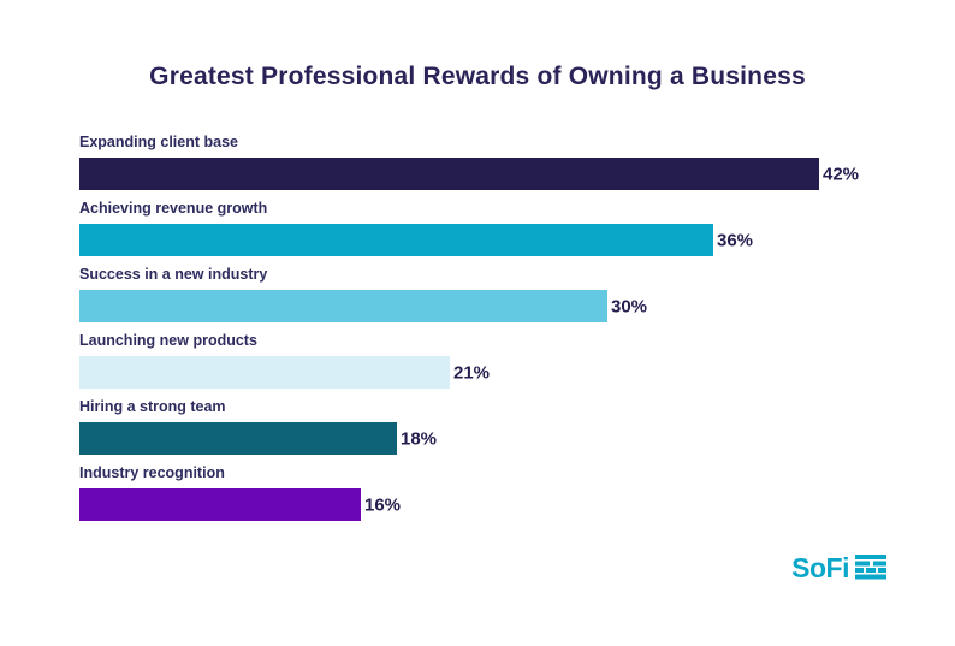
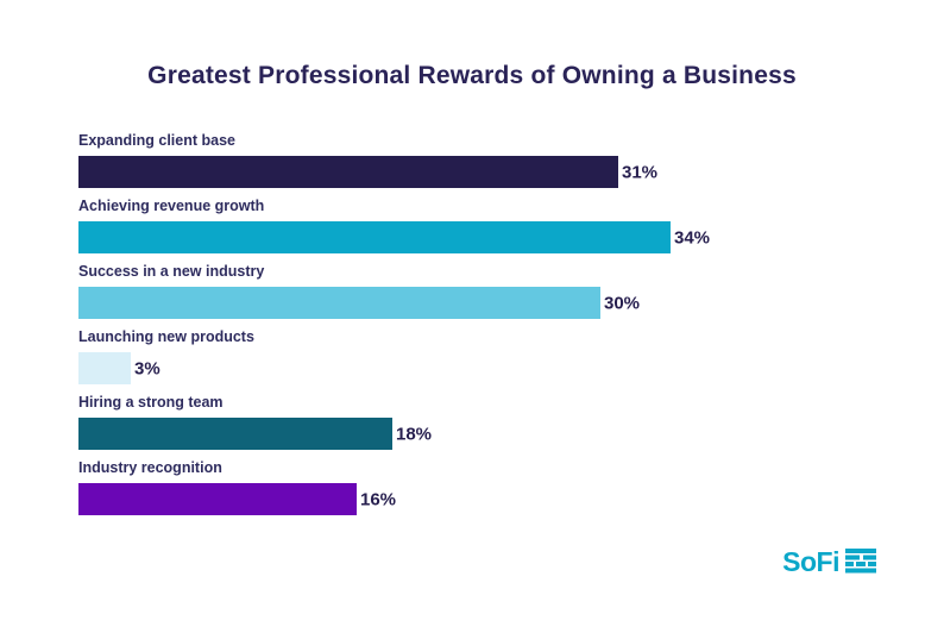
Expanding client base: 42% -> 31%
Achieving revenue growth: 36% -> 34%
Launching new products: 21% -> 3%
